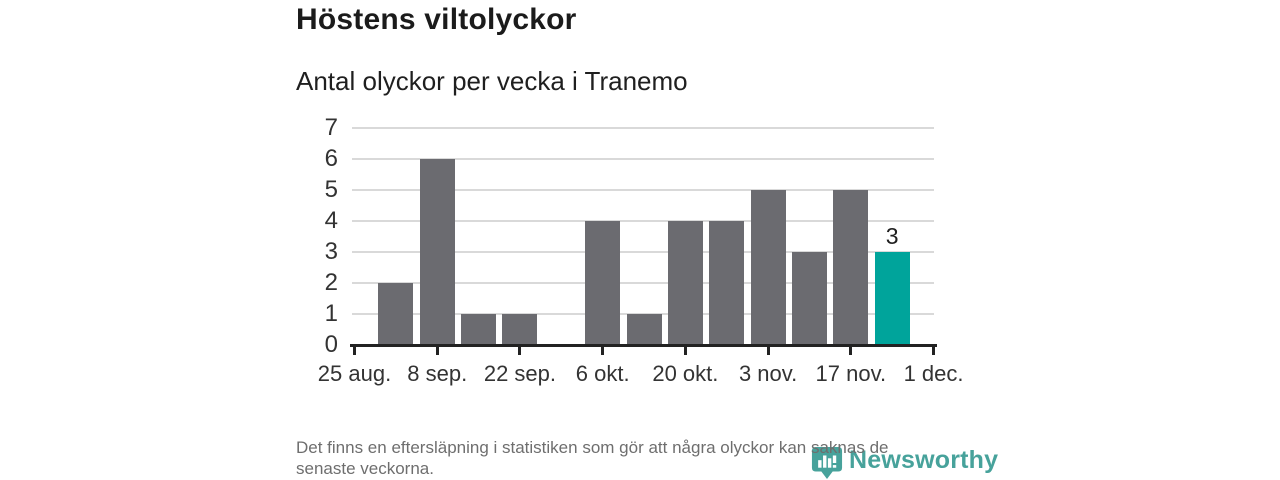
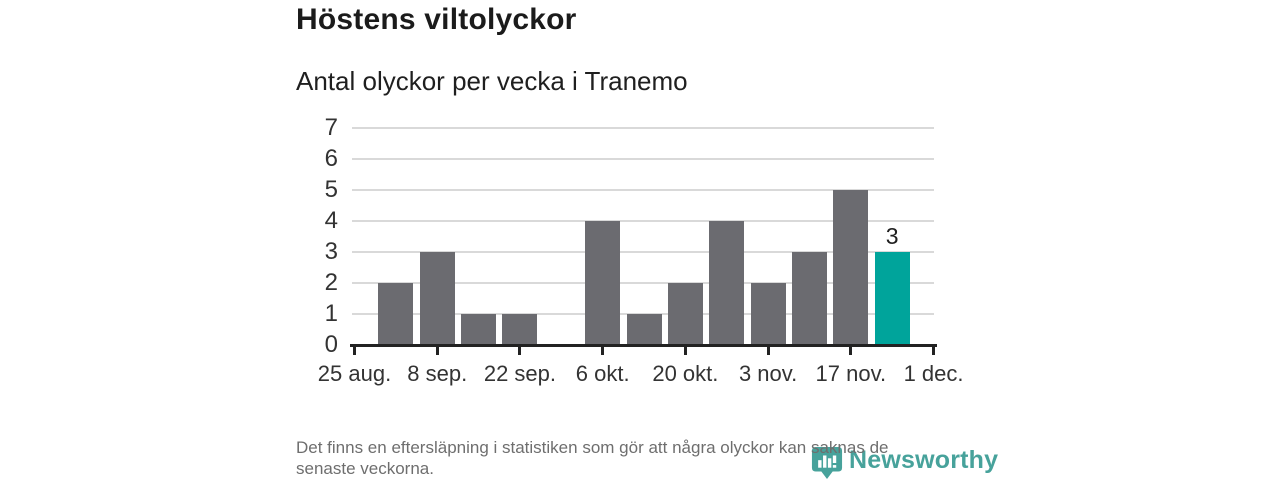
8 sep.: 6 -> 3
20 okt.: 4 -> 2
3 nov.: 5 -> 2
